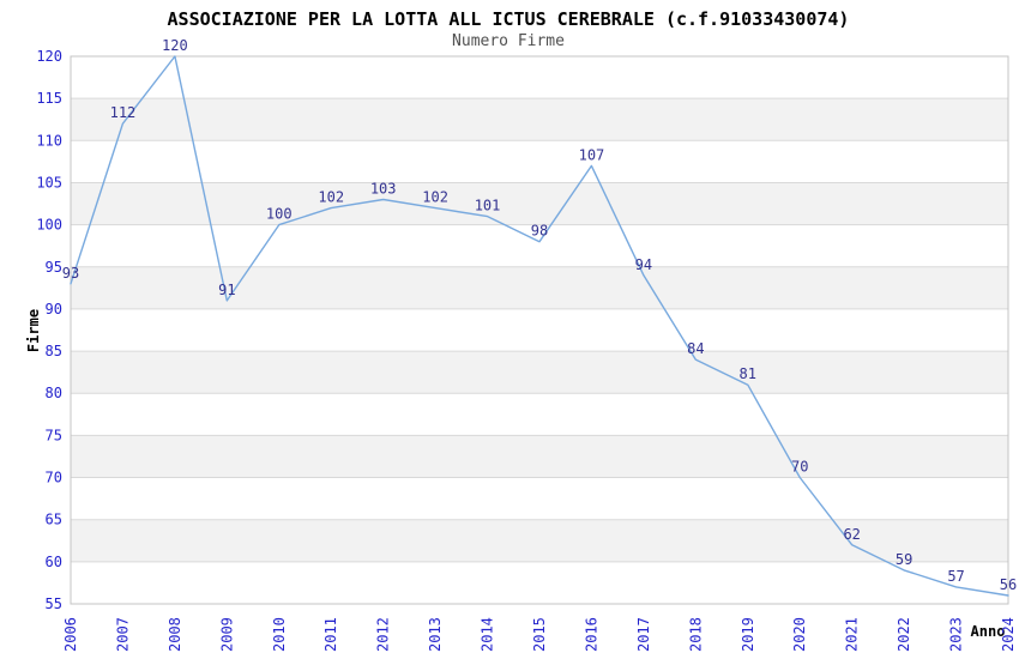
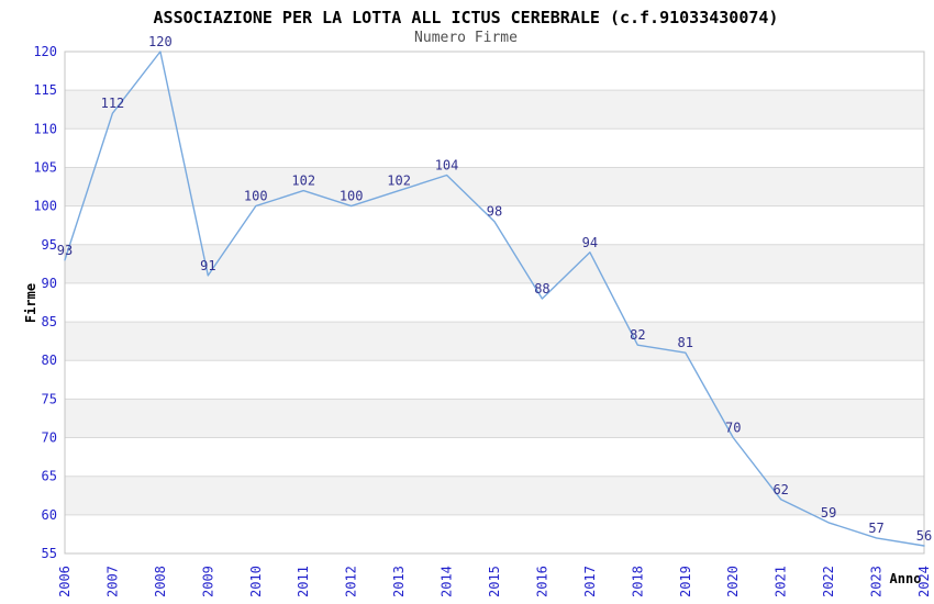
2012: 103 -> 100
2014: 101 -> 104
2016: 107 -> 88
2018: 84 -> 82
